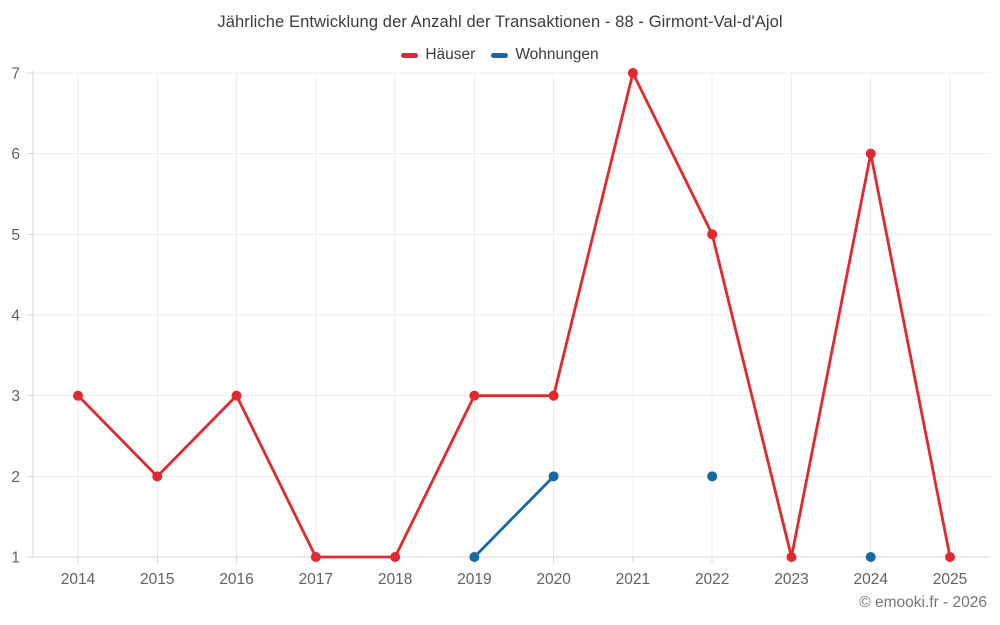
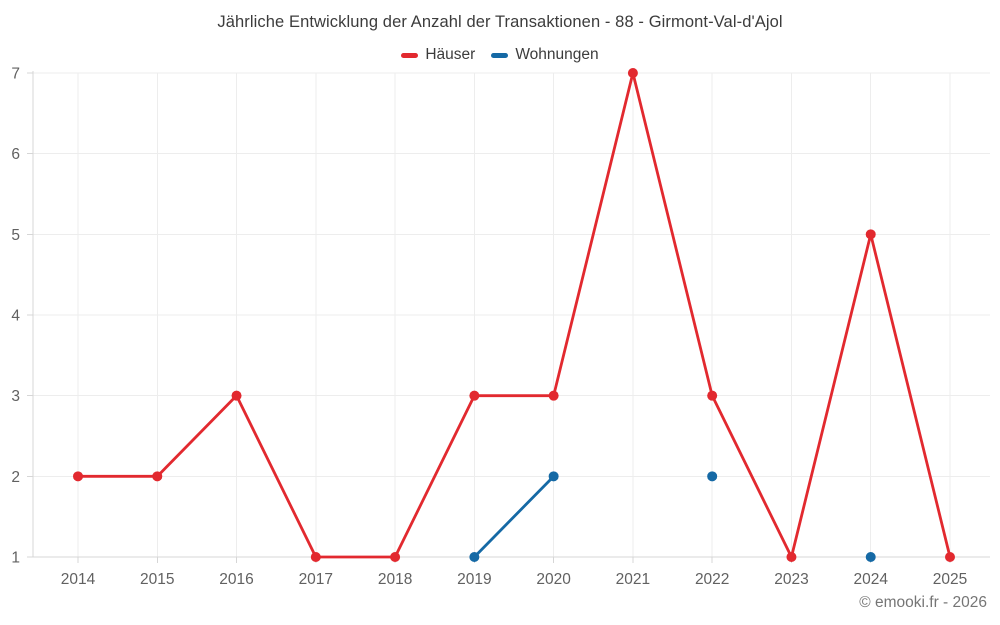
Häuser/2014: 3 -> 2
Häuser/2022: 5 -> 3
Häuser/2024: 6 -> 5
